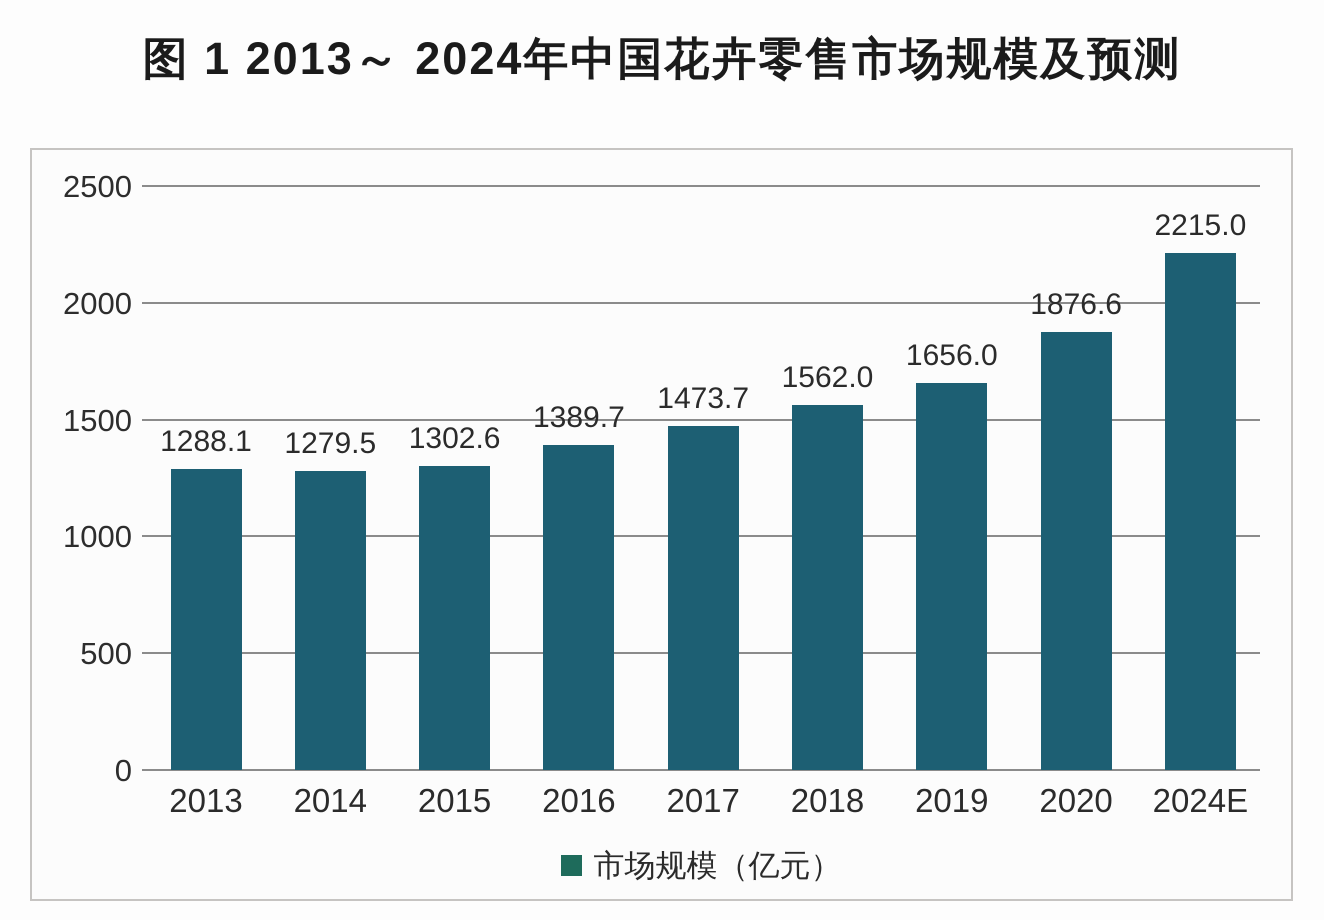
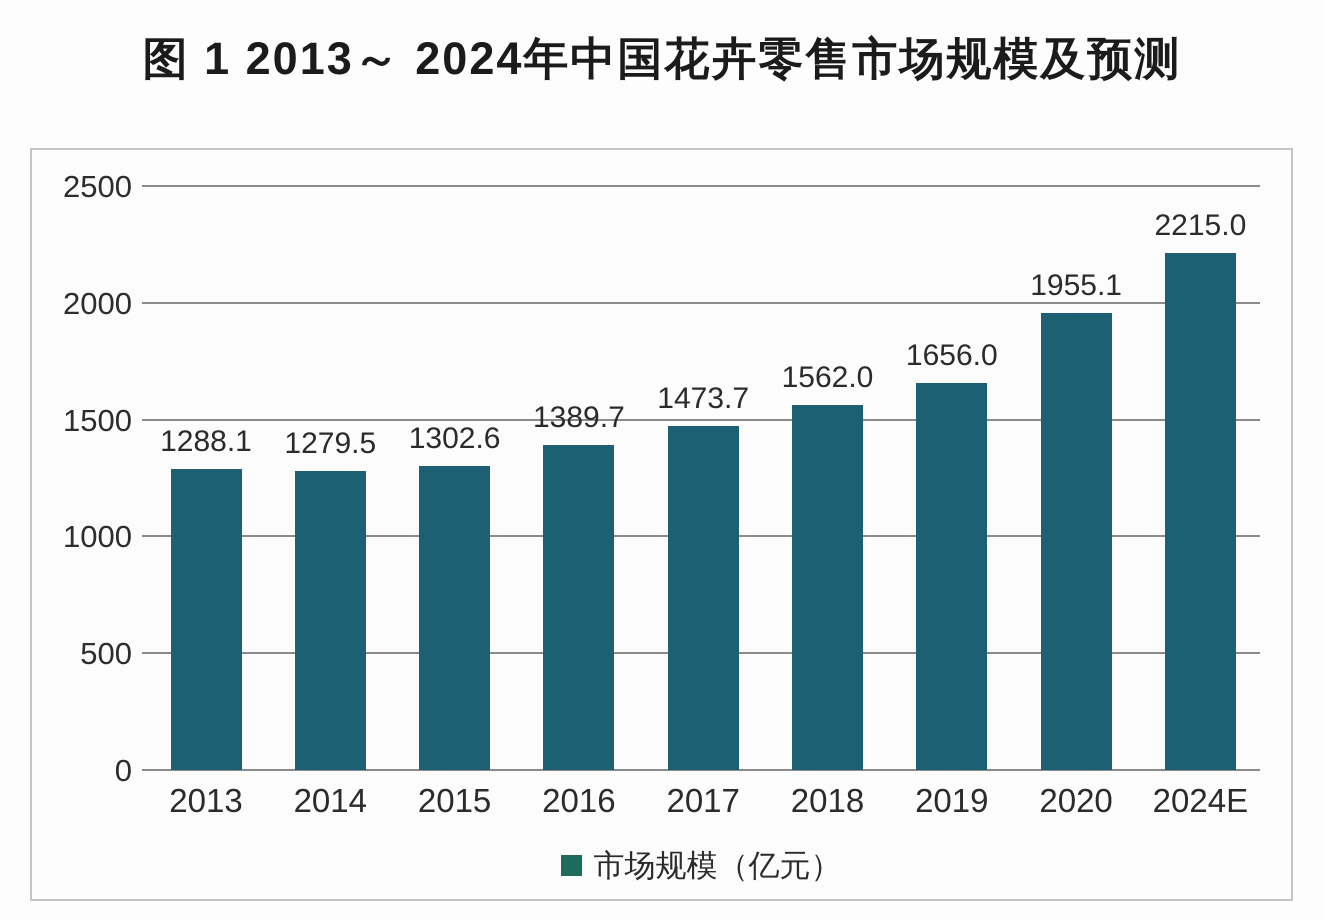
2020: 1876.6 -> 1955.1
